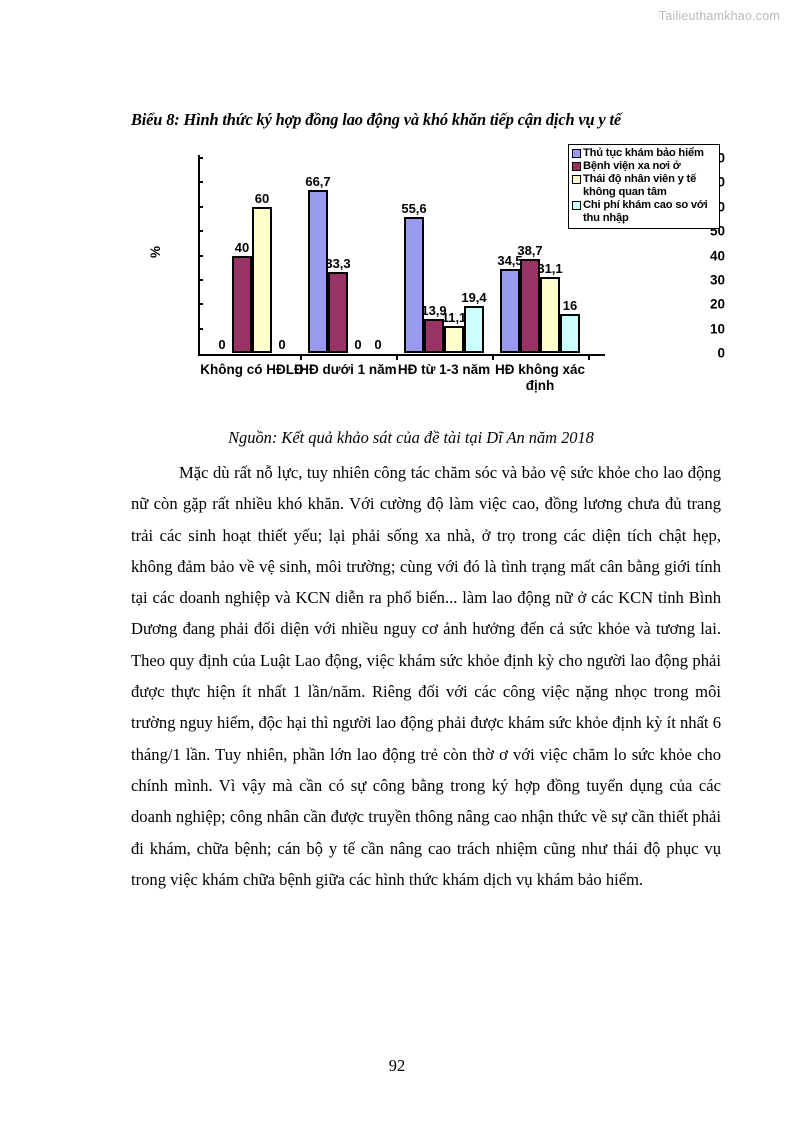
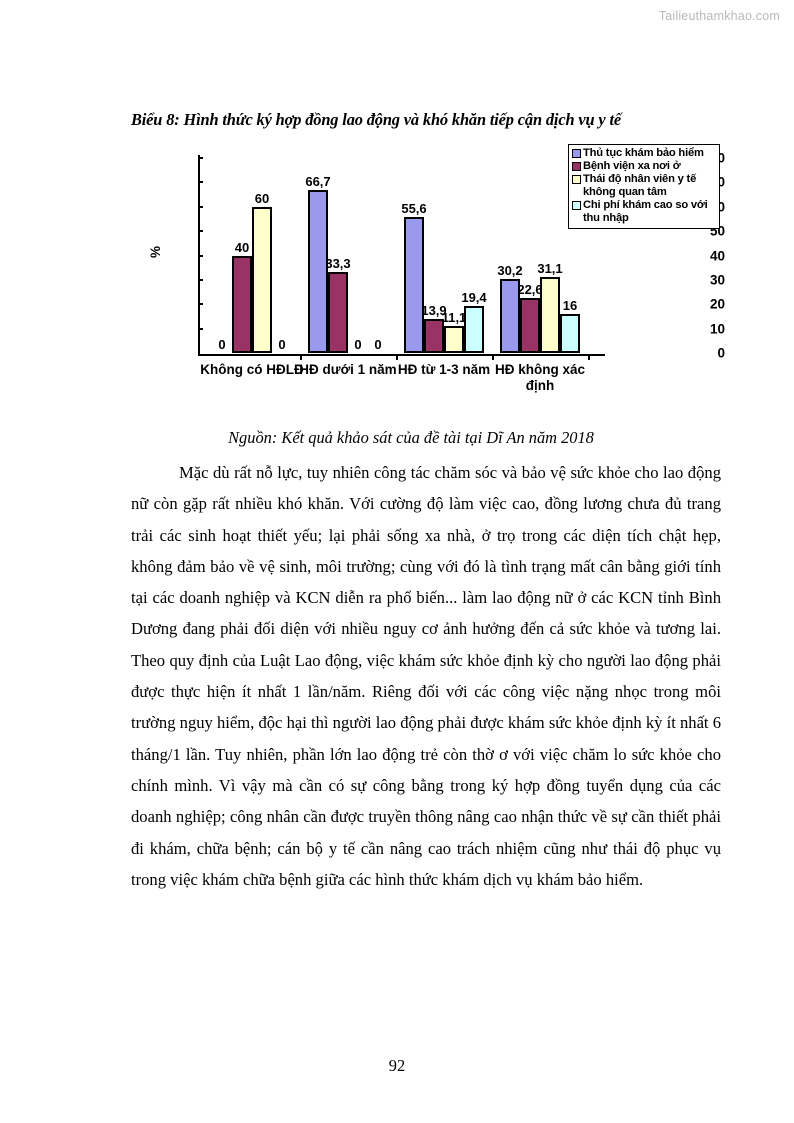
Thủ tục khám bảo hiểm/HĐ không xác định: 34,5 -> 30,2
Bệnh viện xa nơi ở/HĐ không xác định: 38,7 -> 22,6
